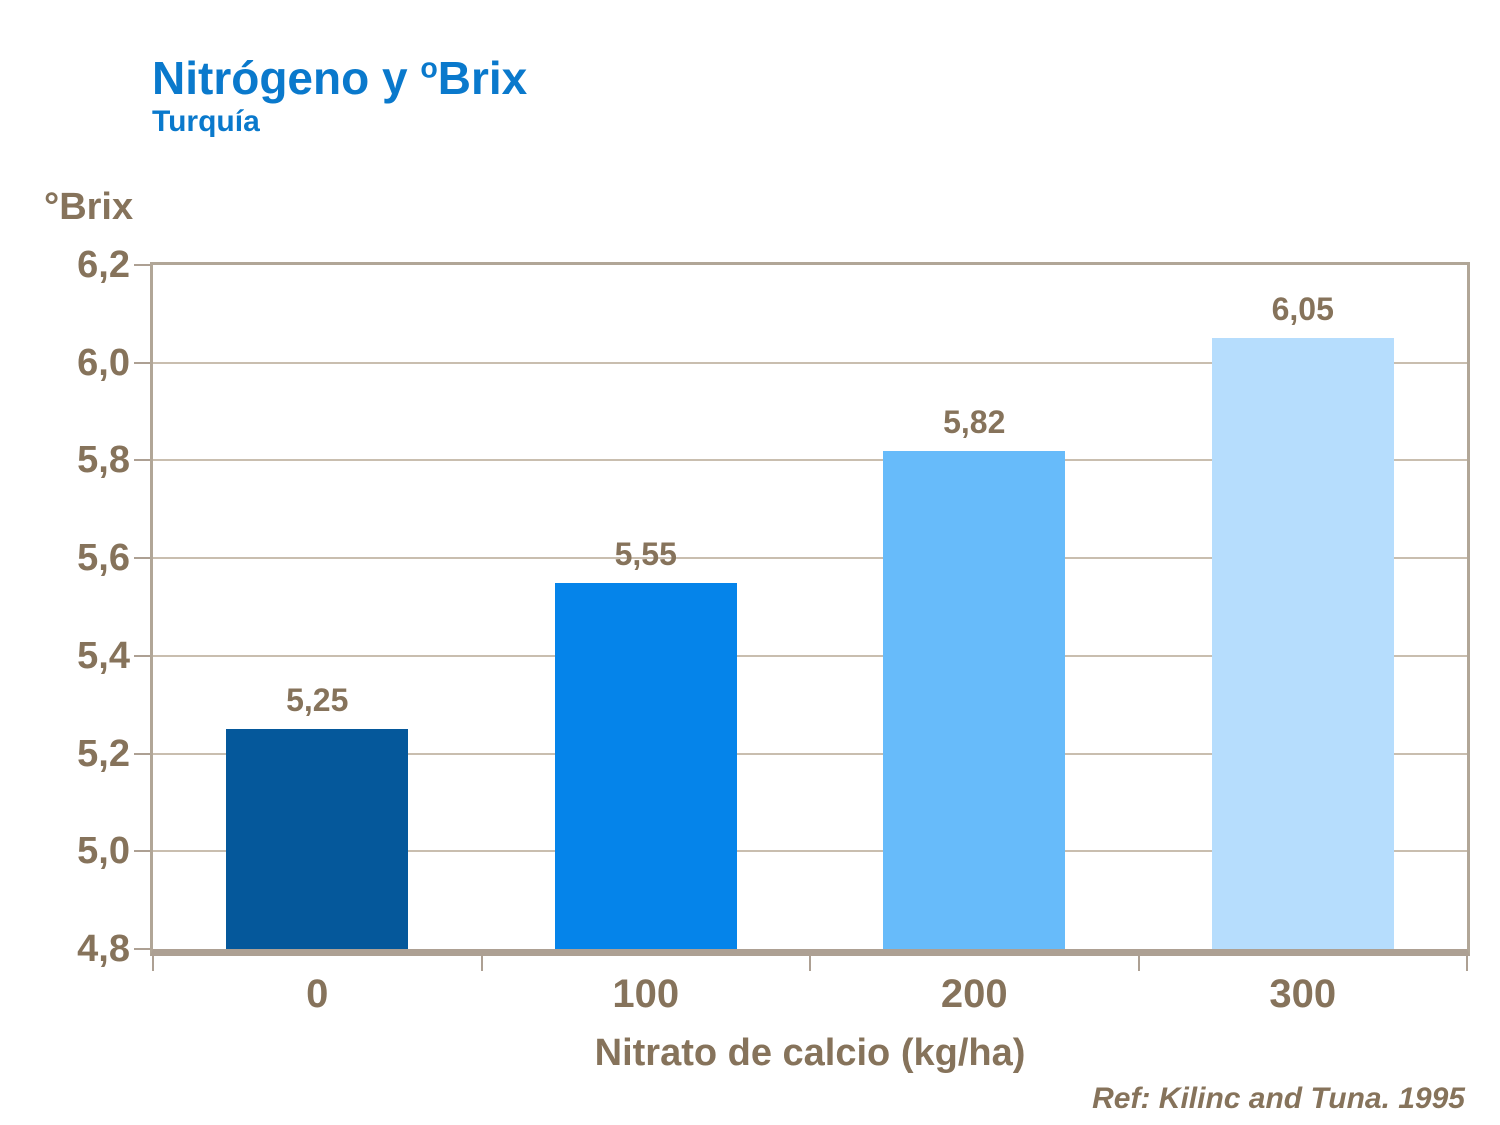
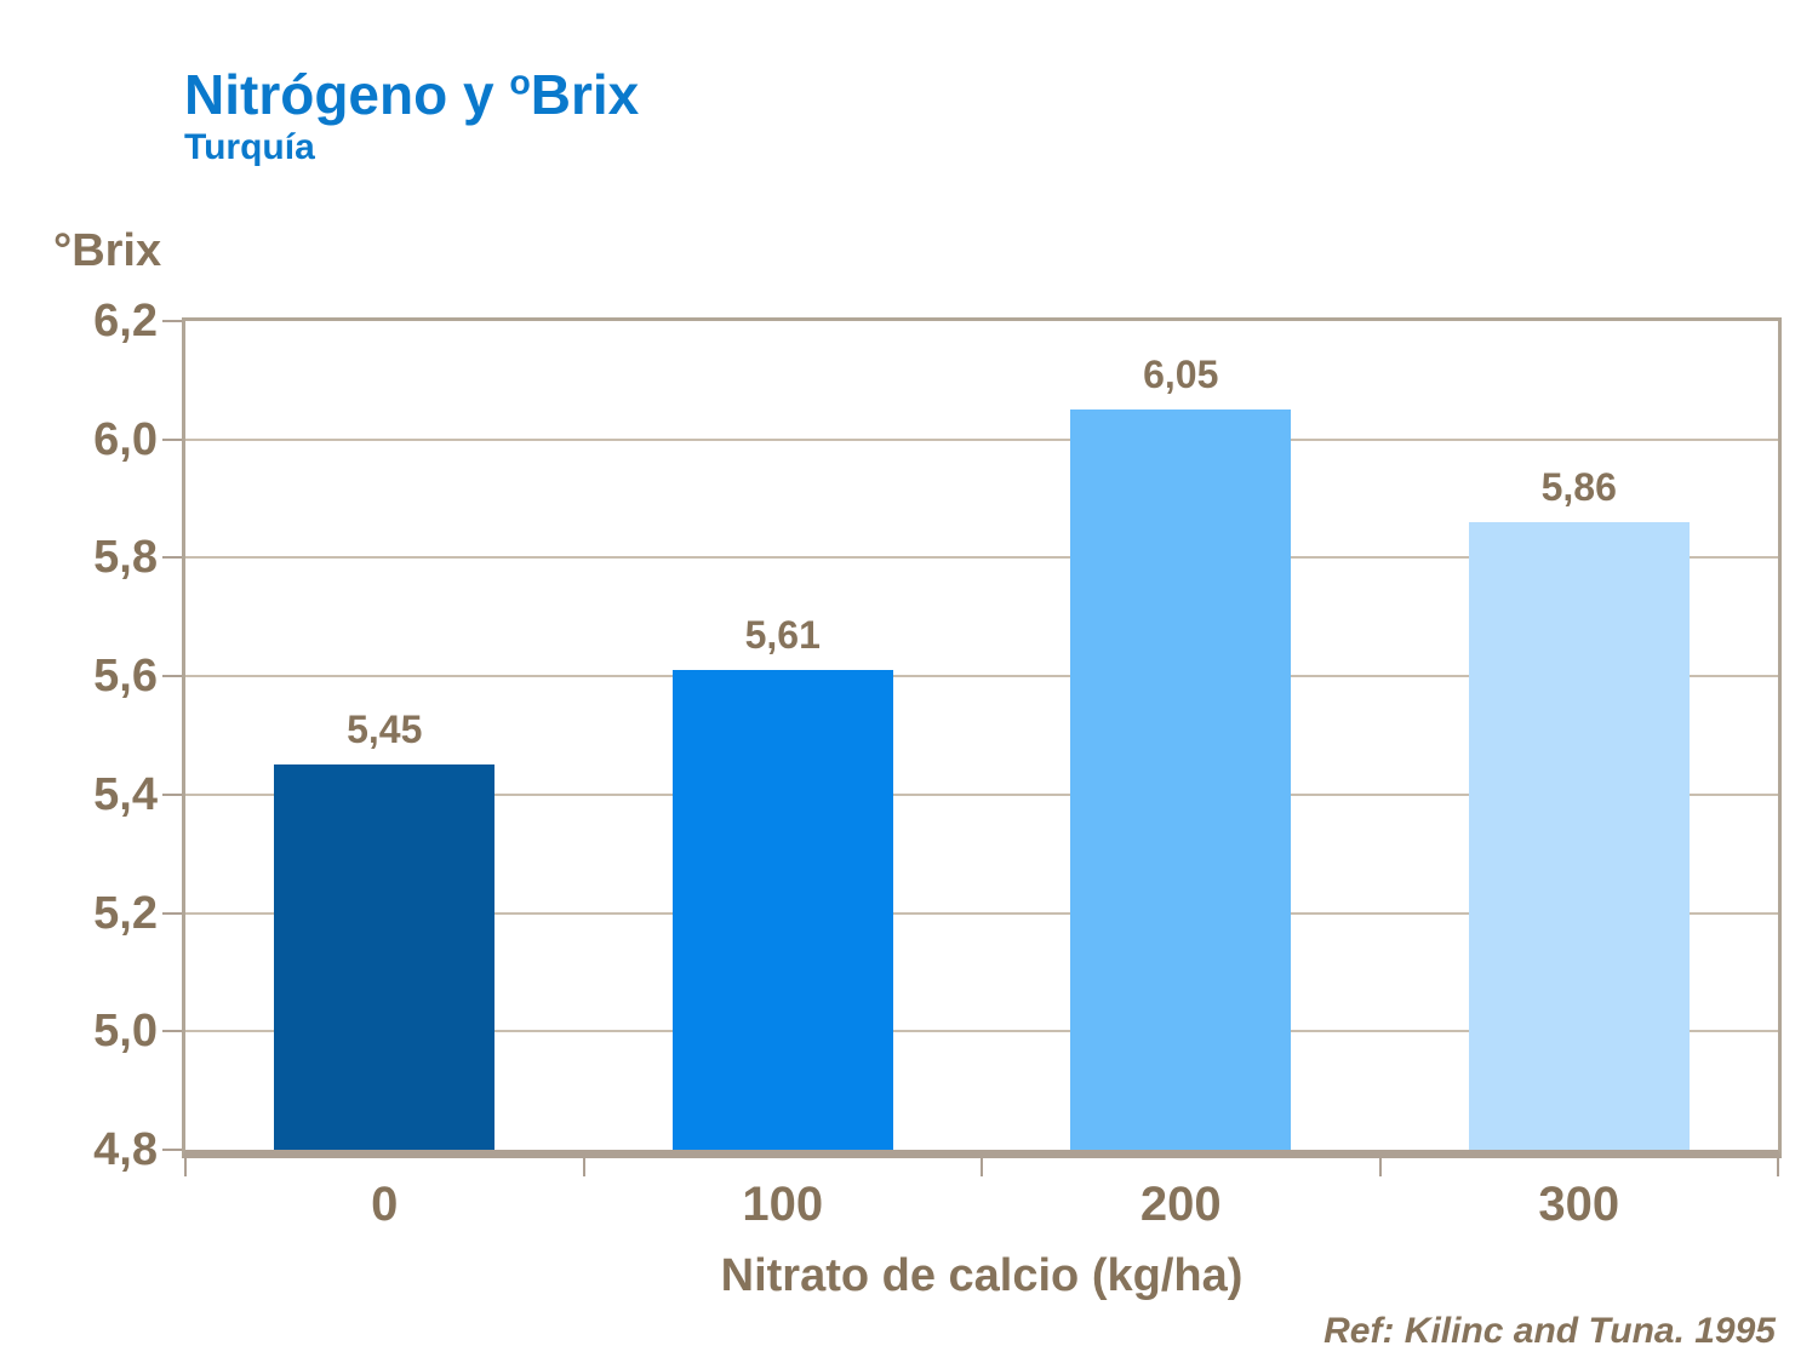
0: 5,25 -> 5,45
100: 5,55 -> 5,61
200: 5,82 -> 6,05
300: 6,05 -> 5,86
